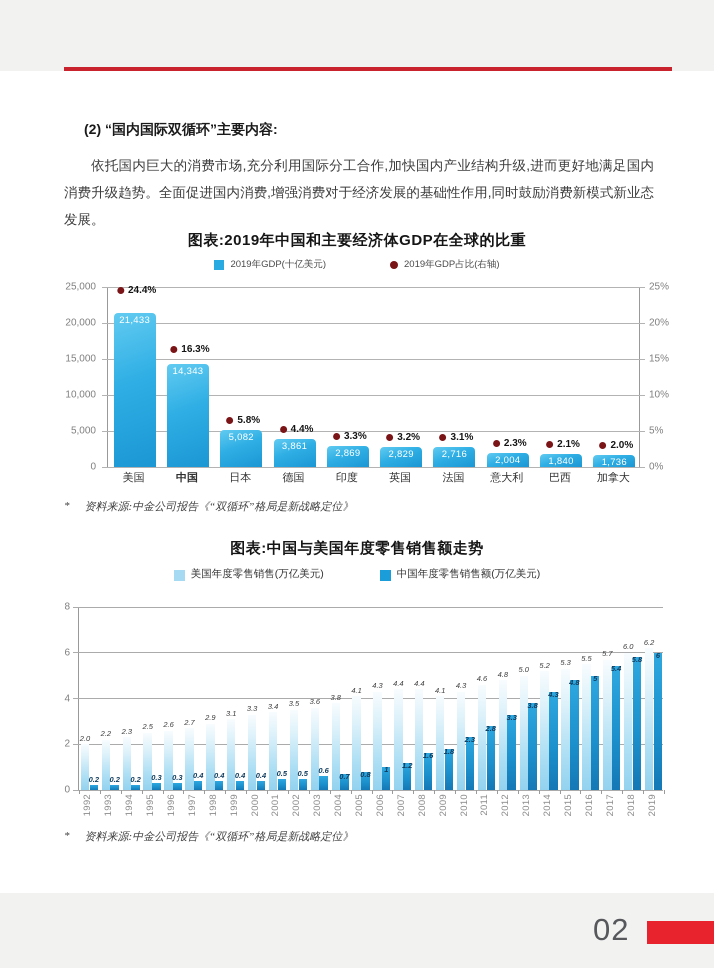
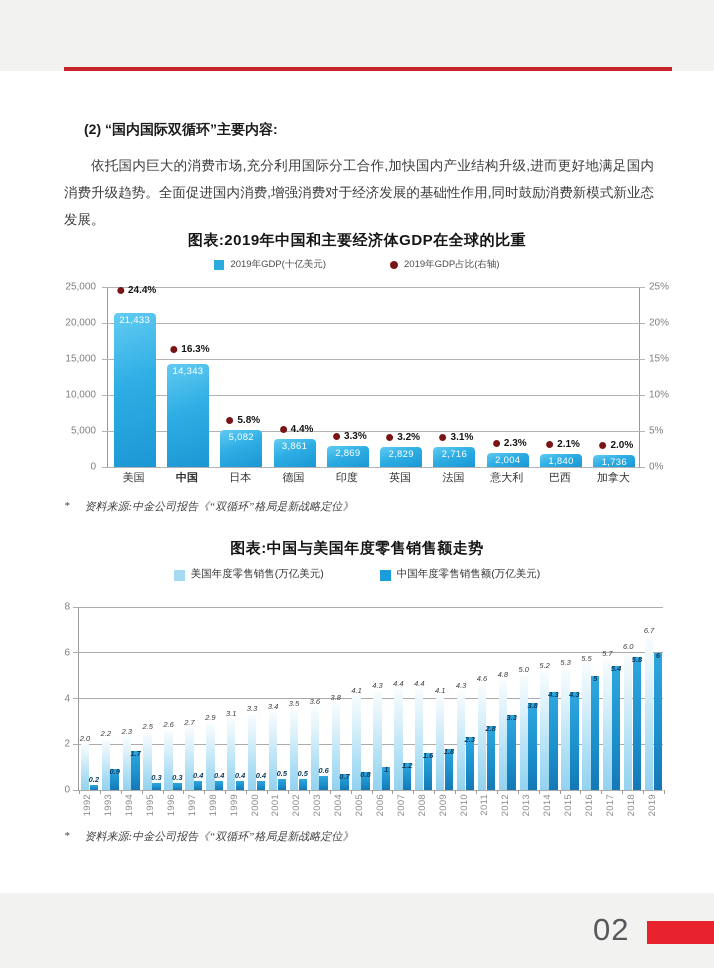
图表:中国与美国年度零售销售额走势/中国年度零售销售额(万亿美元)/1993: 0.2 -> 0.9
图表:中国与美国年度零售销售额走势/中国年度零售销售额(万亿美元)/1994: 0.2 -> 1.7
图表:中国与美国年度零售销售额走势/中国年度零售销售额(万亿美元)/2015: 4.8 -> 4.3
图表:中国与美国年度零售销售额走势/美国年度零售销售(万亿美元)/2019: 6.2 -> 6.7
